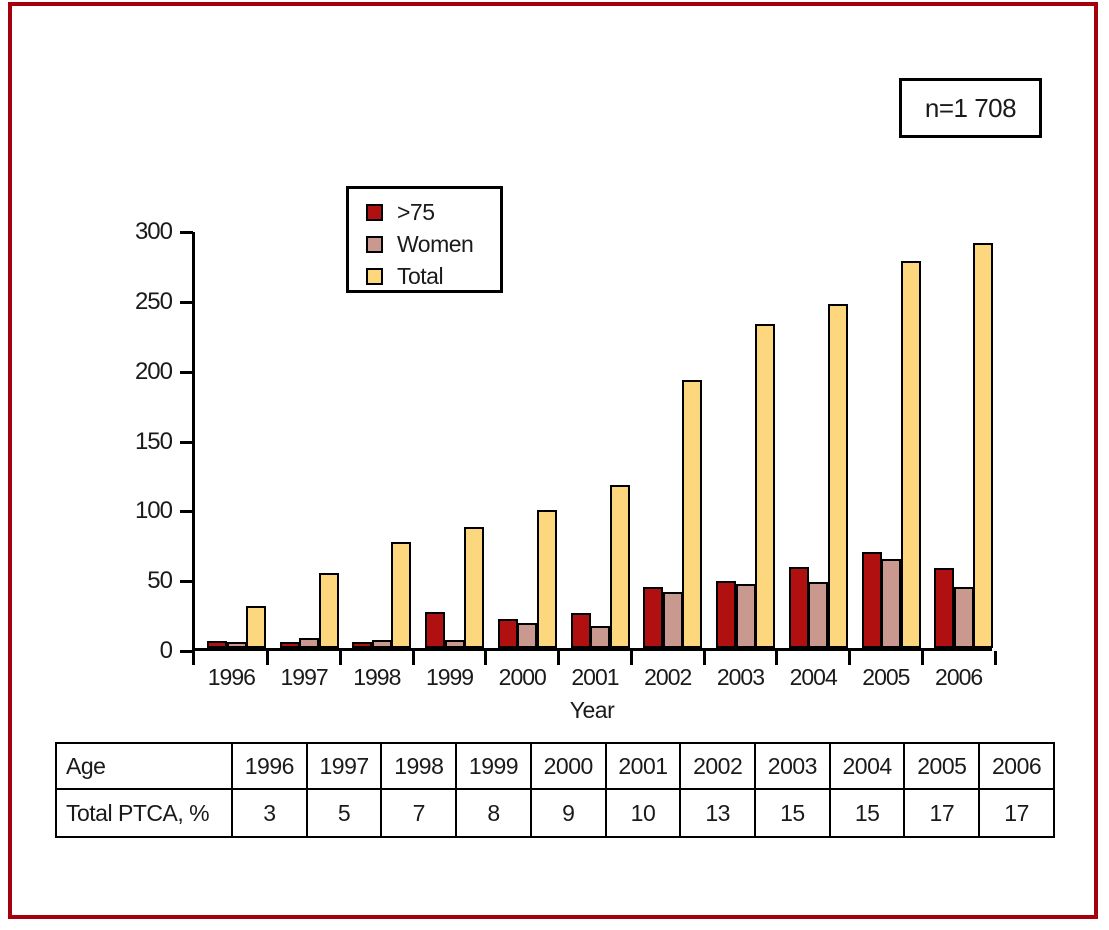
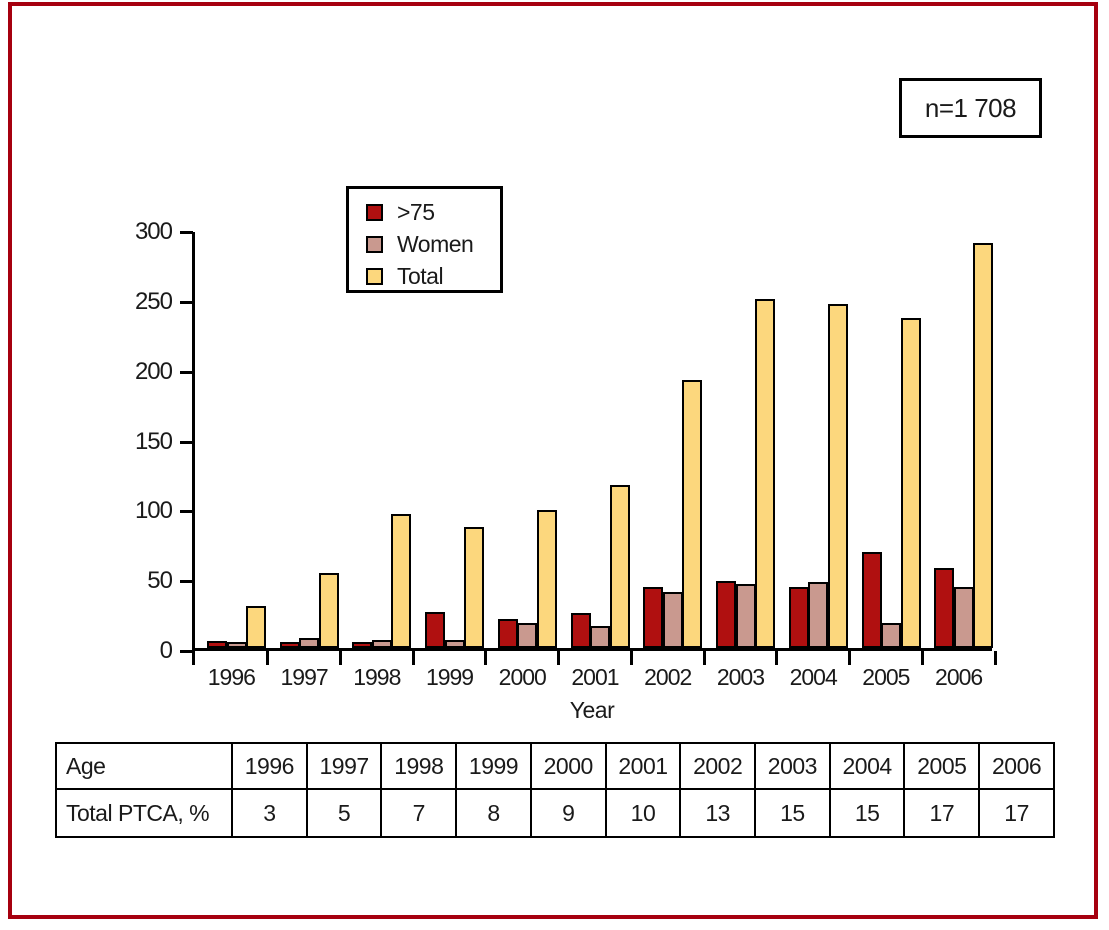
Total/1998: 76 -> 96
Total/2003: 232 -> 250
>75/2004: 58 -> 44
Women/2005: 64 -> 18
Total/2005: 277 -> 236
